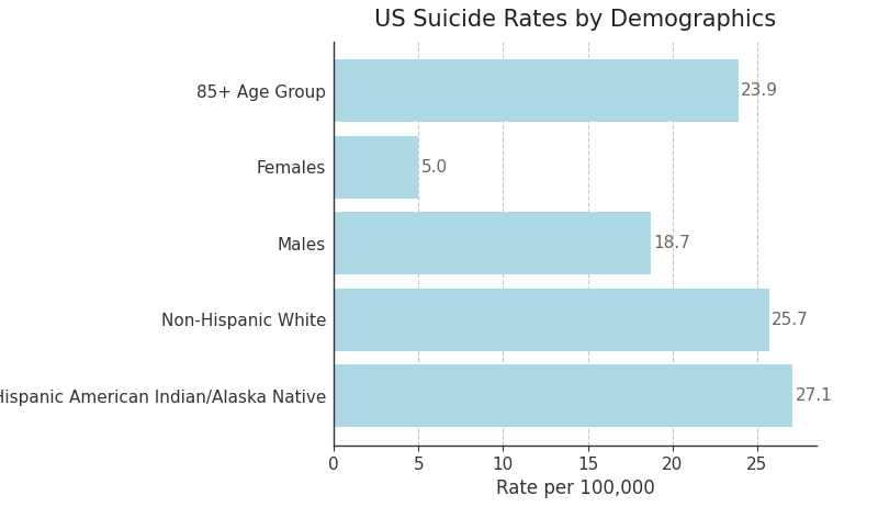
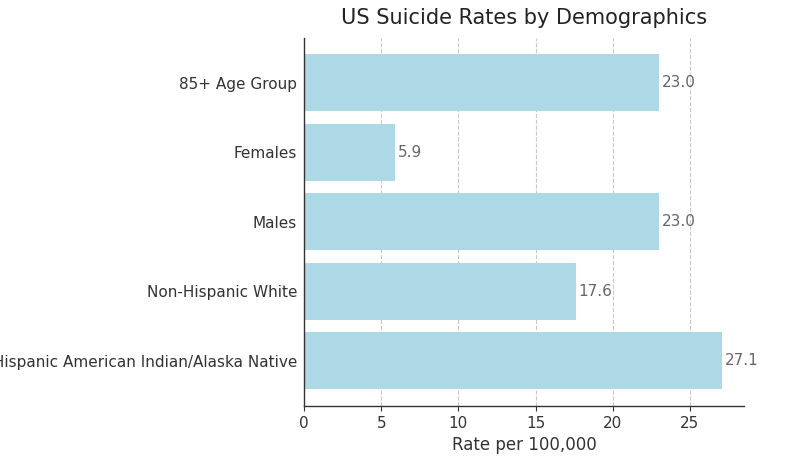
85+ Age Group: 23.9 -> 23.0
Females: 5.0 -> 5.9
Males: 18.7 -> 23.0
Non-Hispanic White: 25.7 -> 17.6
